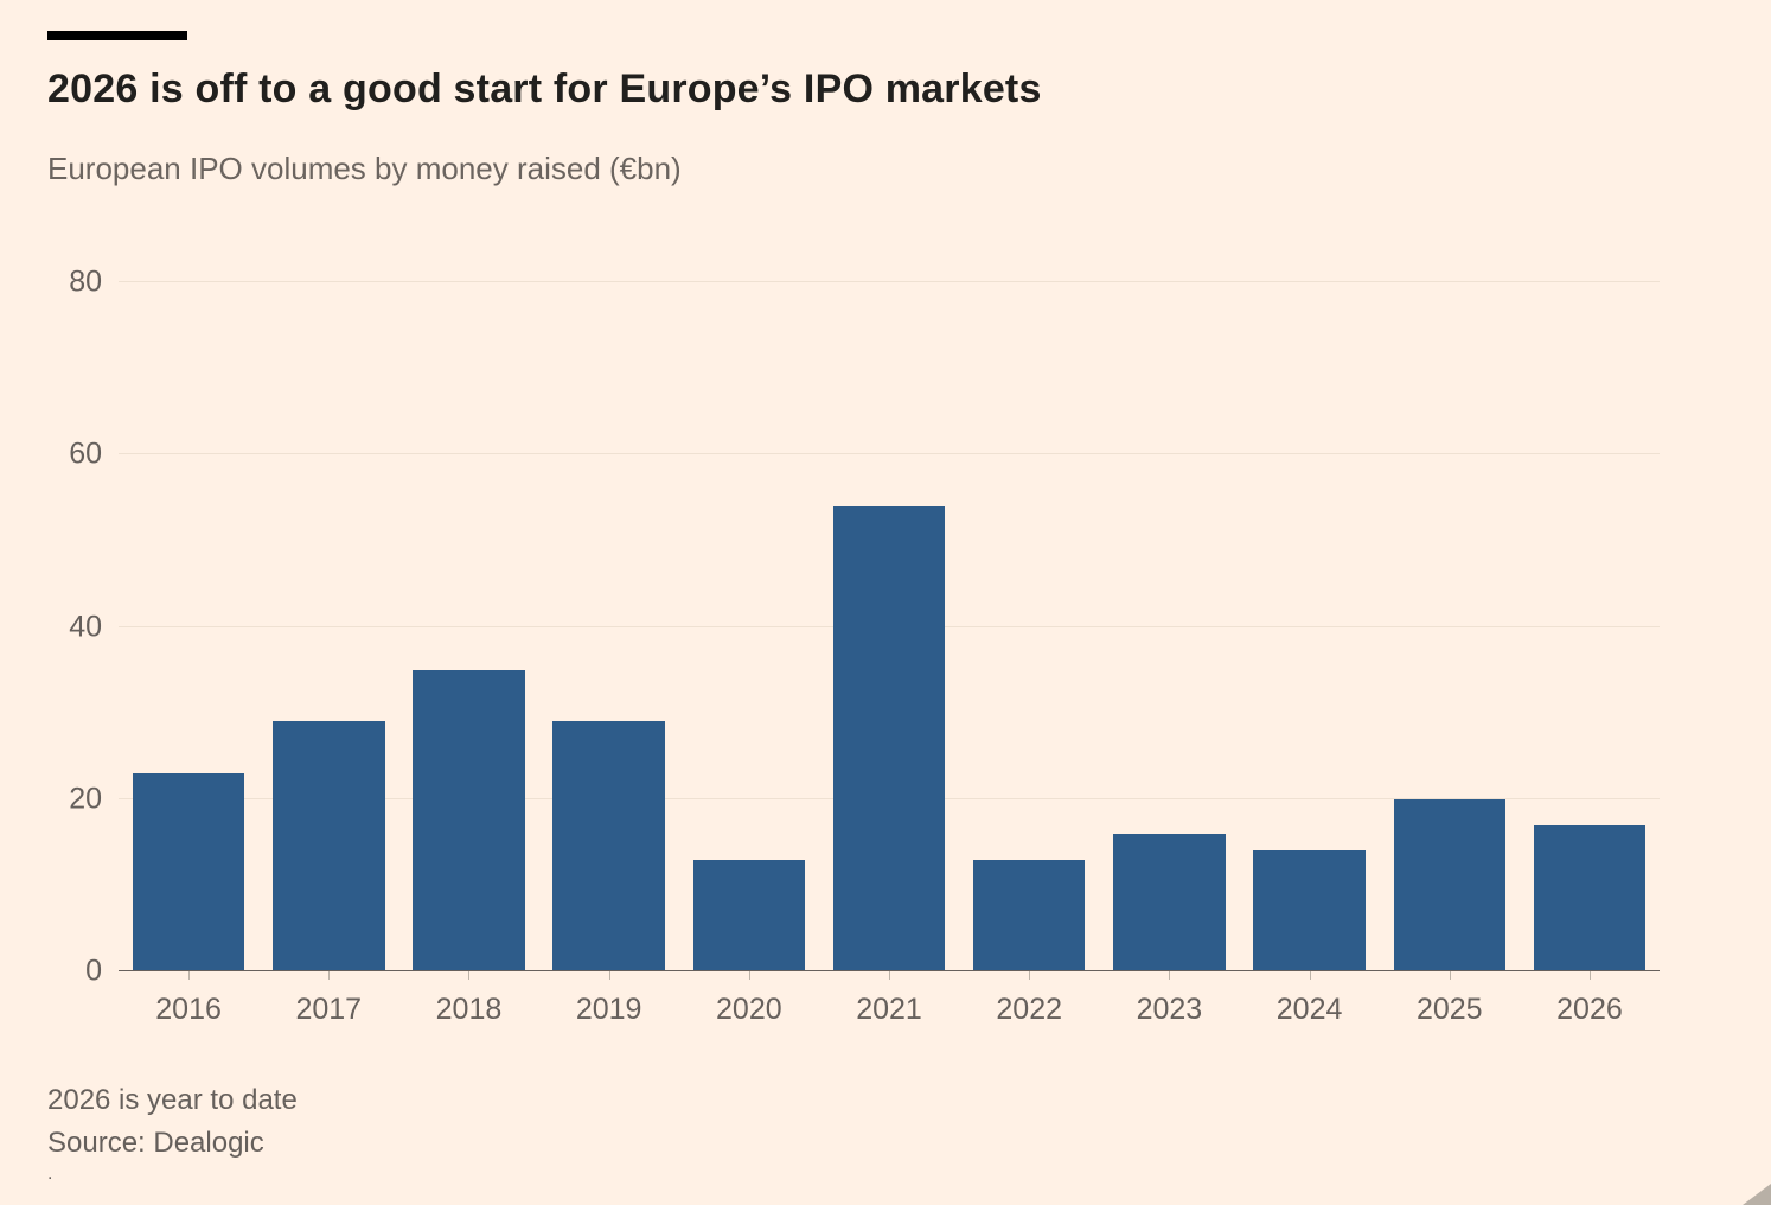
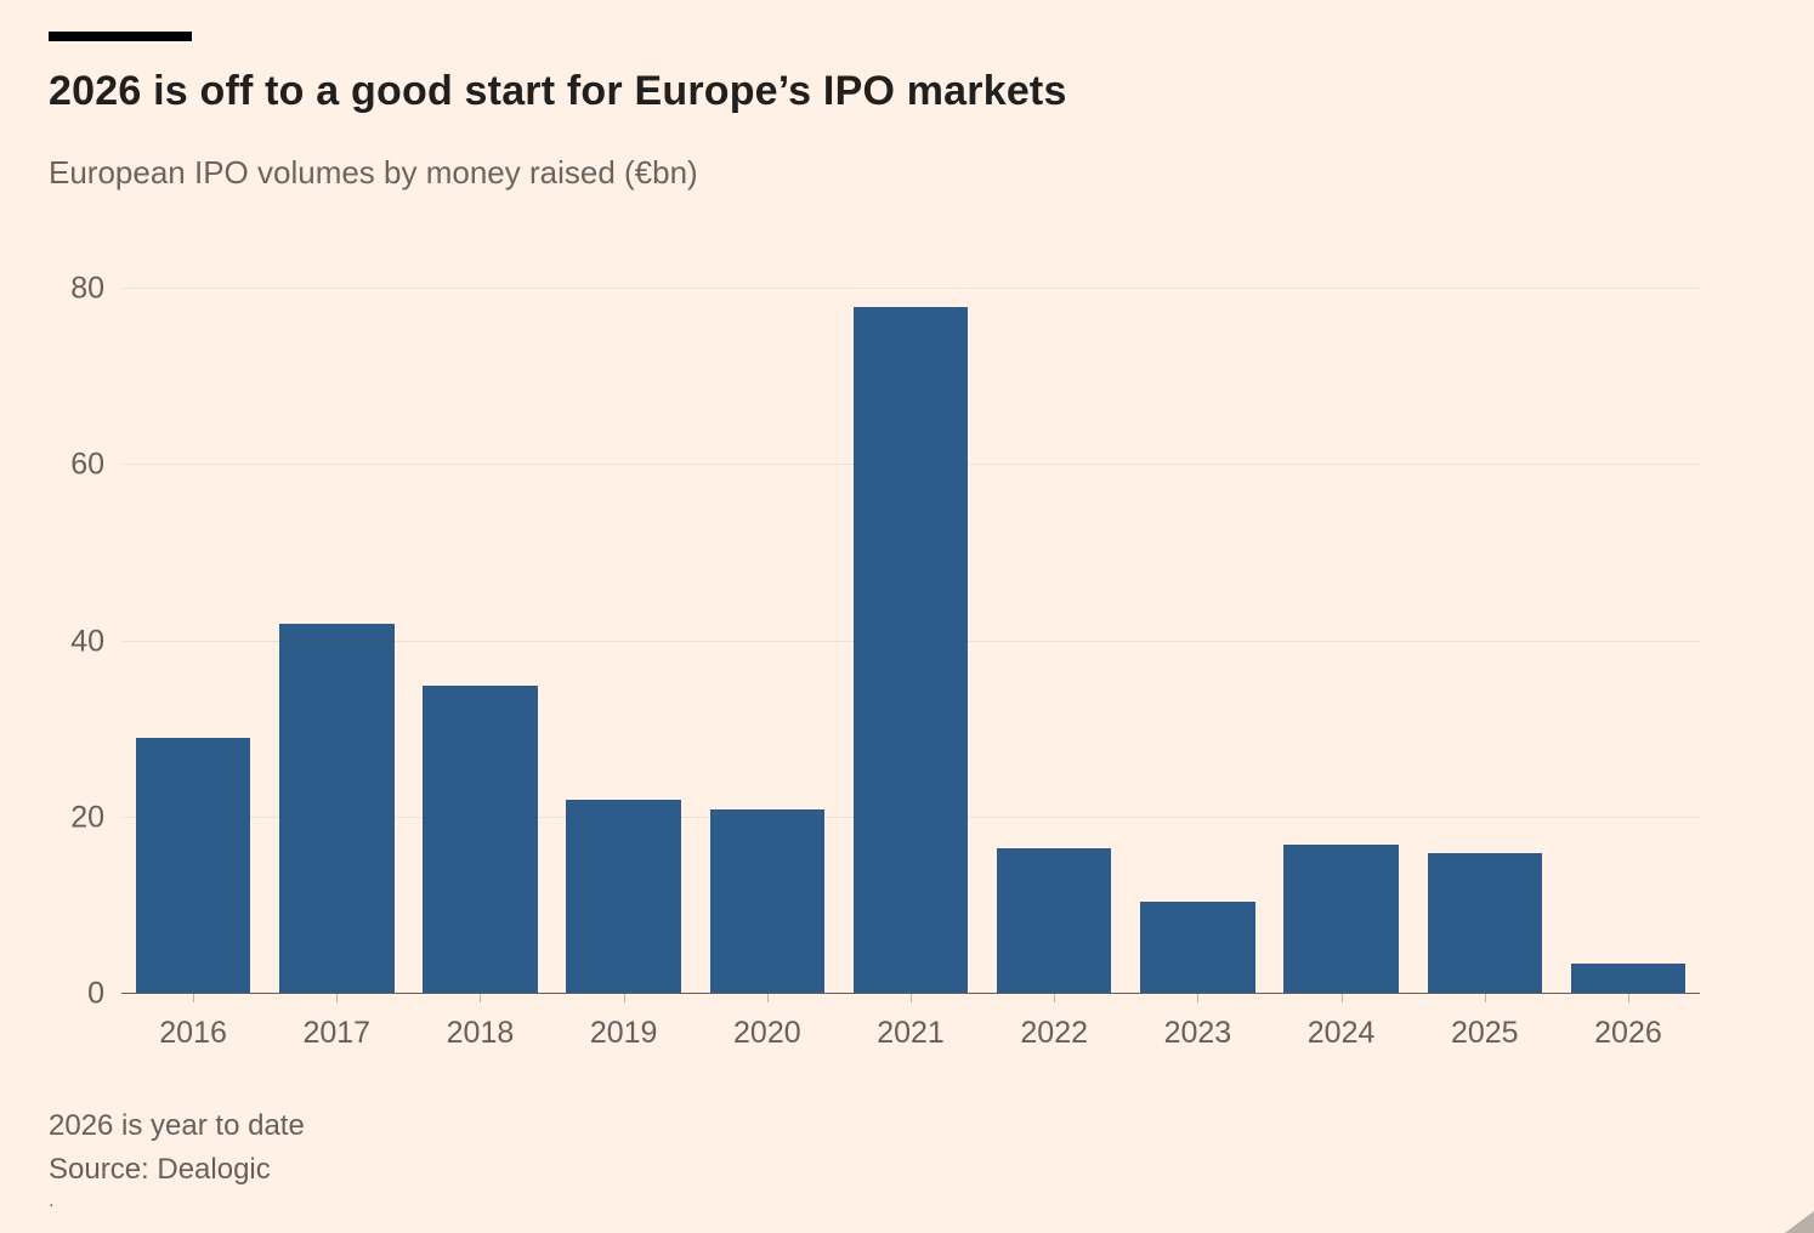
2016: 23 -> 29
2017: 29 -> 42
2019: 29 -> 22
2020: 13 -> 21
2021: 54 -> 78
2022: 13 -> 16
2023: 16 -> 10
2024: 14 -> 17
2025: 20 -> 16
2026: 17 -> 4
